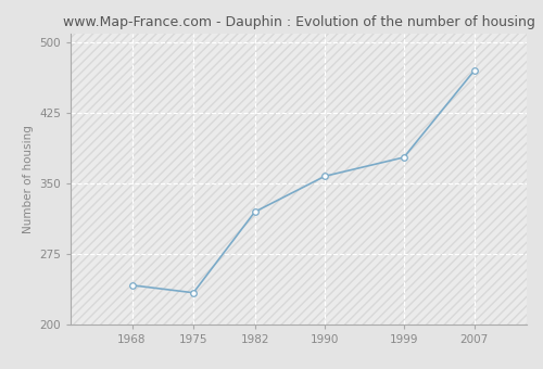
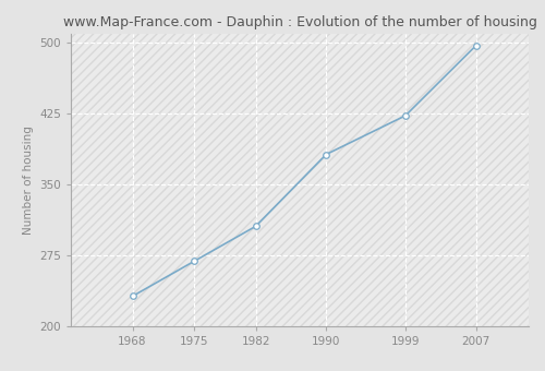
1968: 242 -> 232
1975: 234 -> 269
1982: 320 -> 306
1990: 358 -> 382
1999: 378 -> 423
2007: 470 -> 497
